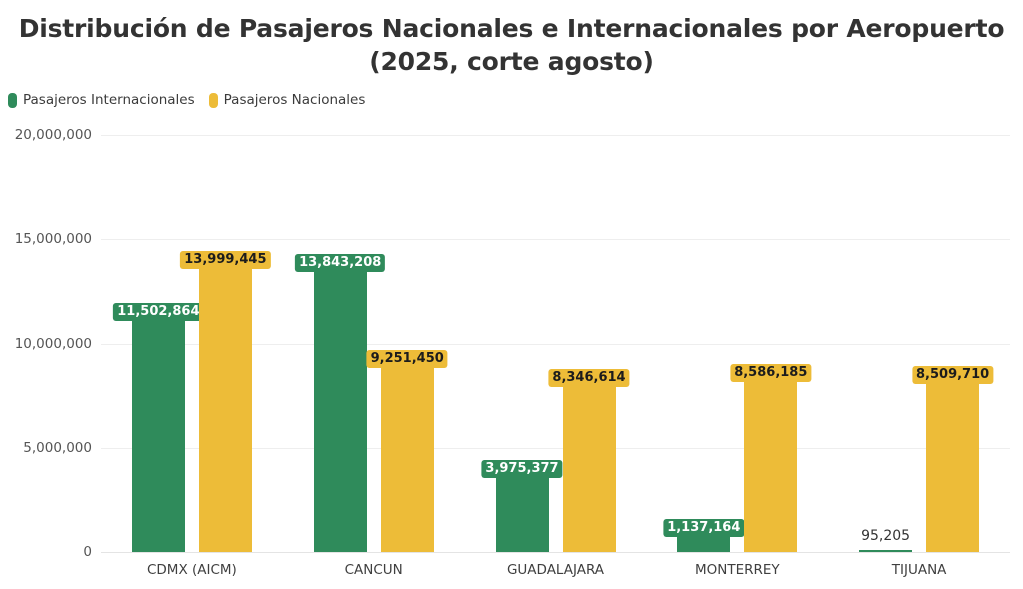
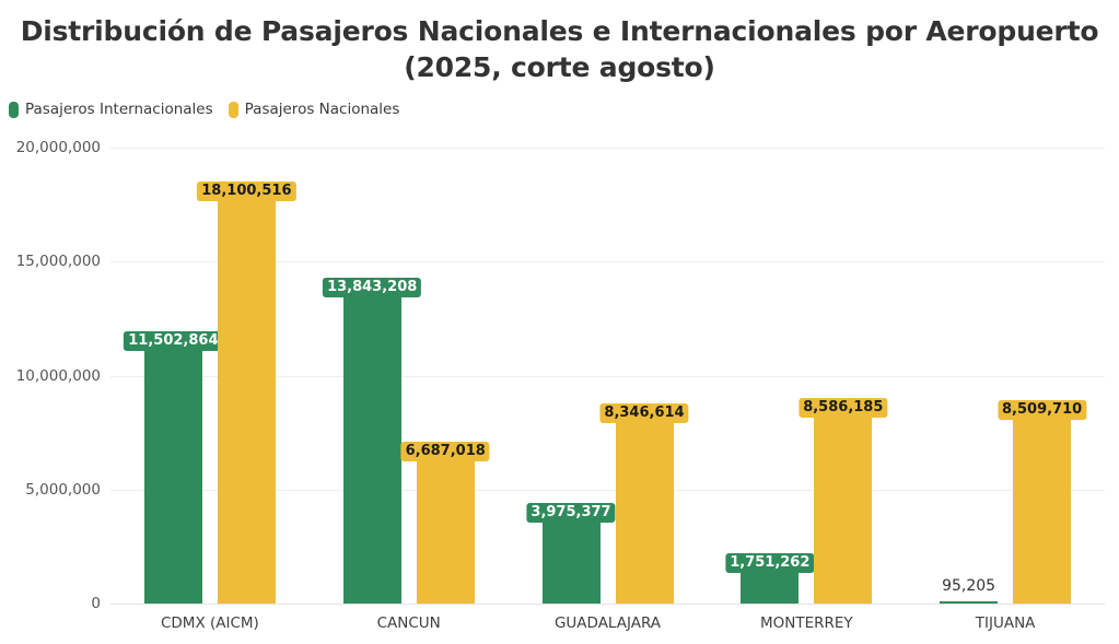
Pasajeros Nacionales/CDMX (AICM): 13,999,445 -> 18,100,516
Pasajeros Nacionales/CANCUN: 9,251,450 -> 6,687,018
Pasajeros Internacionales/MONTERREY: 1,137,164 -> 1,751,262
